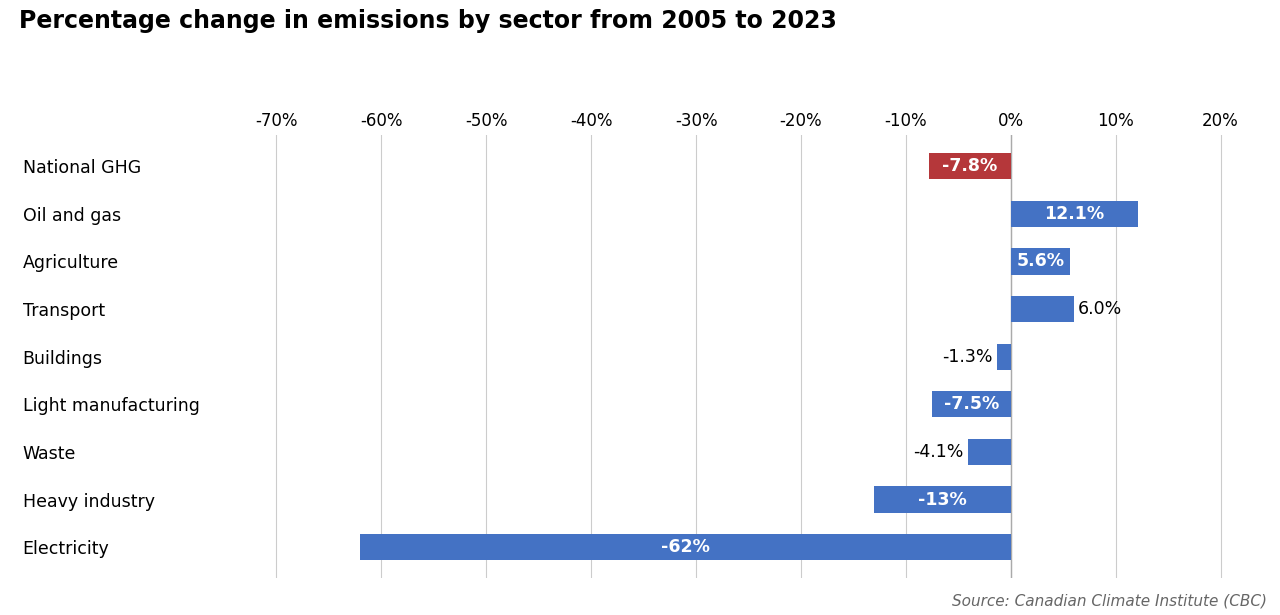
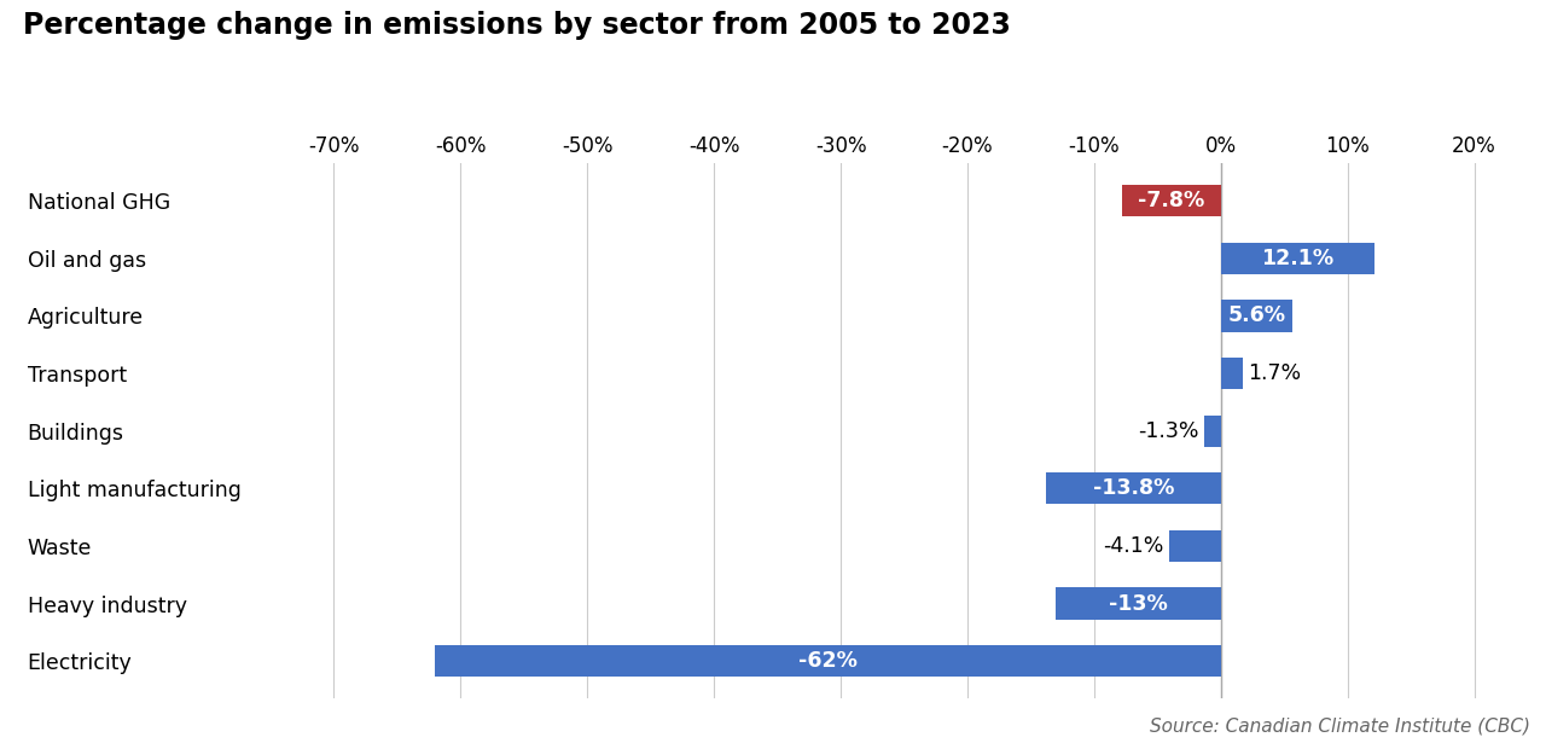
Transport: 6.0% -> 1.7%
Light manufacturing: -7.5% -> -13.8%
